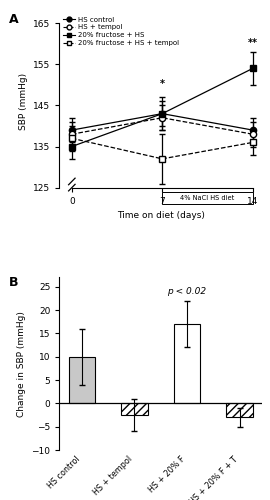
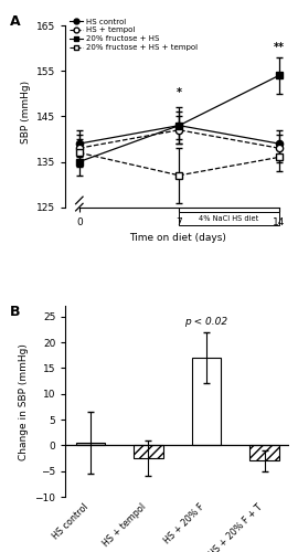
HS control: 10.0 -> 0.5
